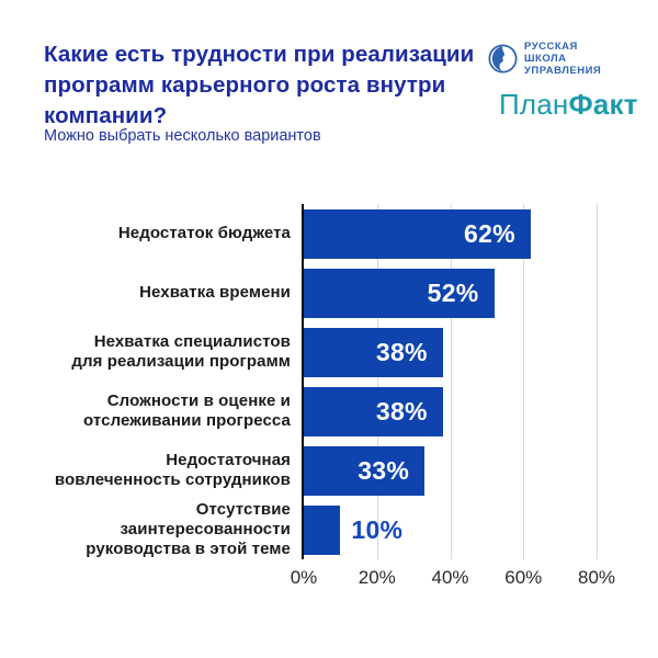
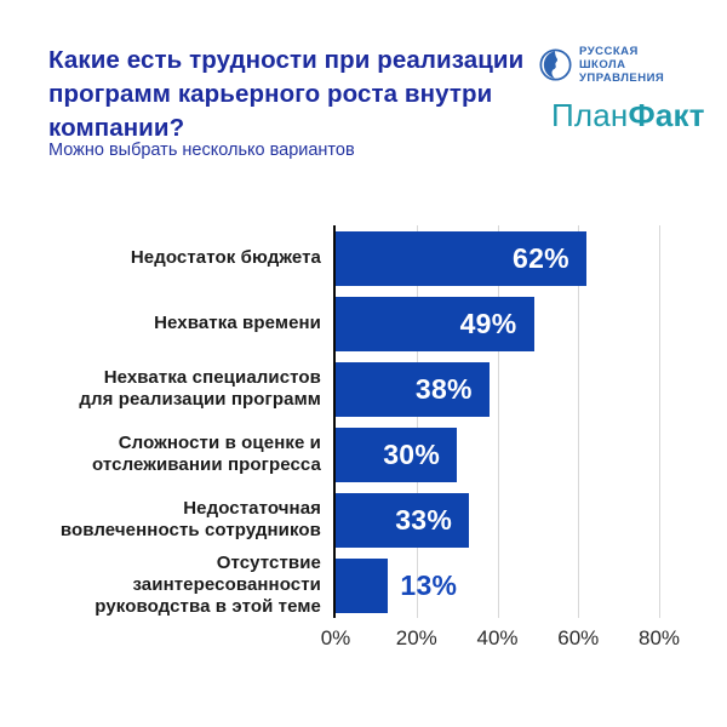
Нехватка времени: 52% -> 49%
Сложности в оценке и отслеживании прогресса: 38% -> 30%
Отсутствие заинтересованности руководства в этой теме: 10% -> 13%
